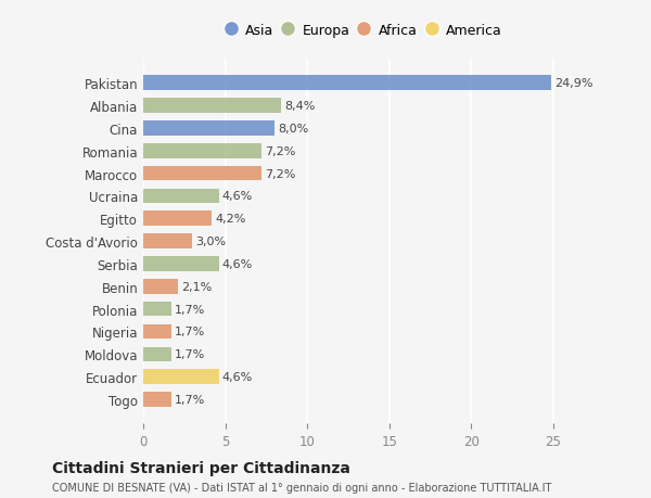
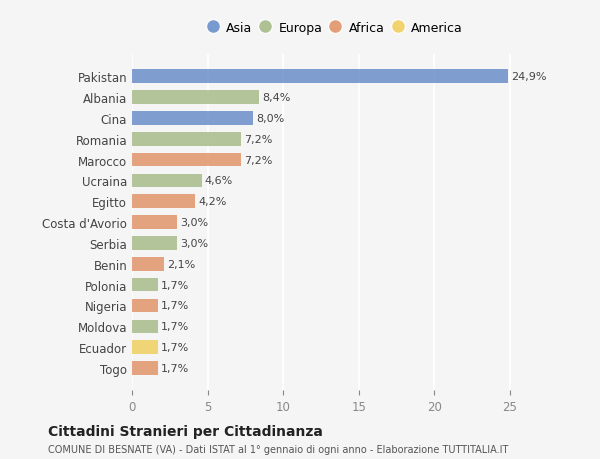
Serbia: 4,6% -> 3,0%
Ecuador: 4,6% -> 1,7%
